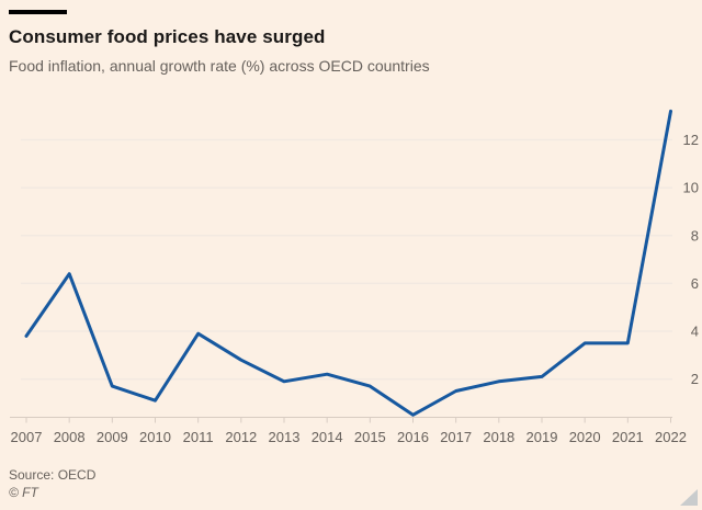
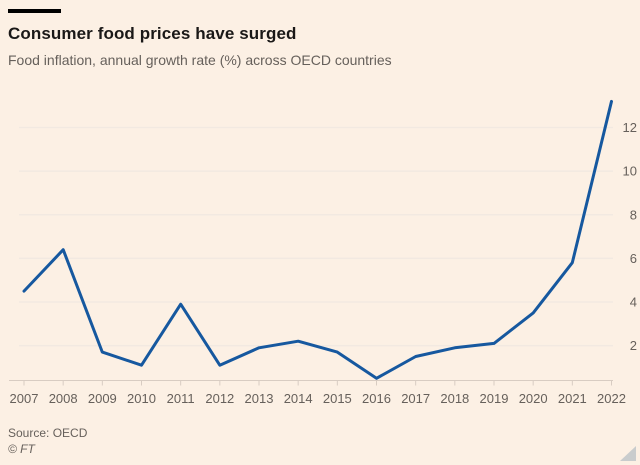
2007: 3.8 -> 4.5
2012: 2.8 -> 1.1
2021: 3.5 -> 5.8
